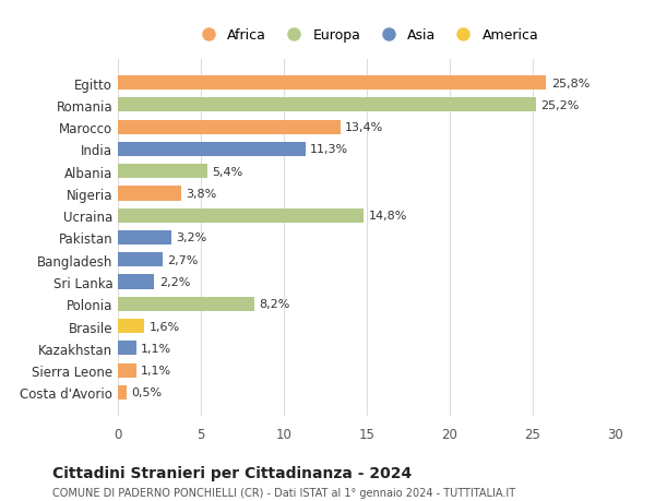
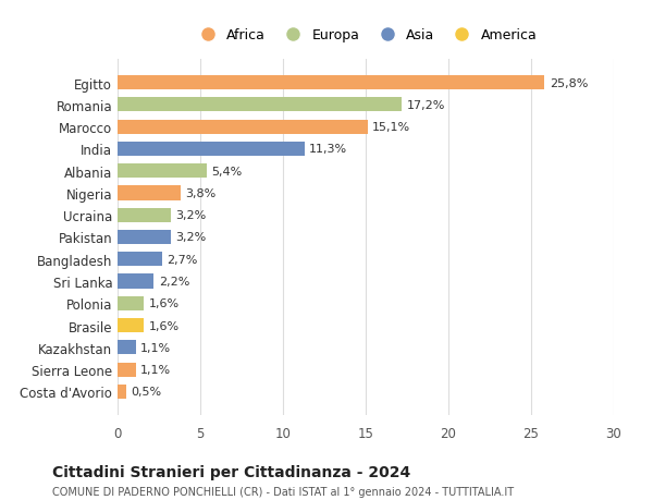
Romania: 25,2% -> 17,2%
Marocco: 13,4% -> 15,1%
Ucraina: 14,8% -> 3,2%
Polonia: 8,2% -> 1,6%
